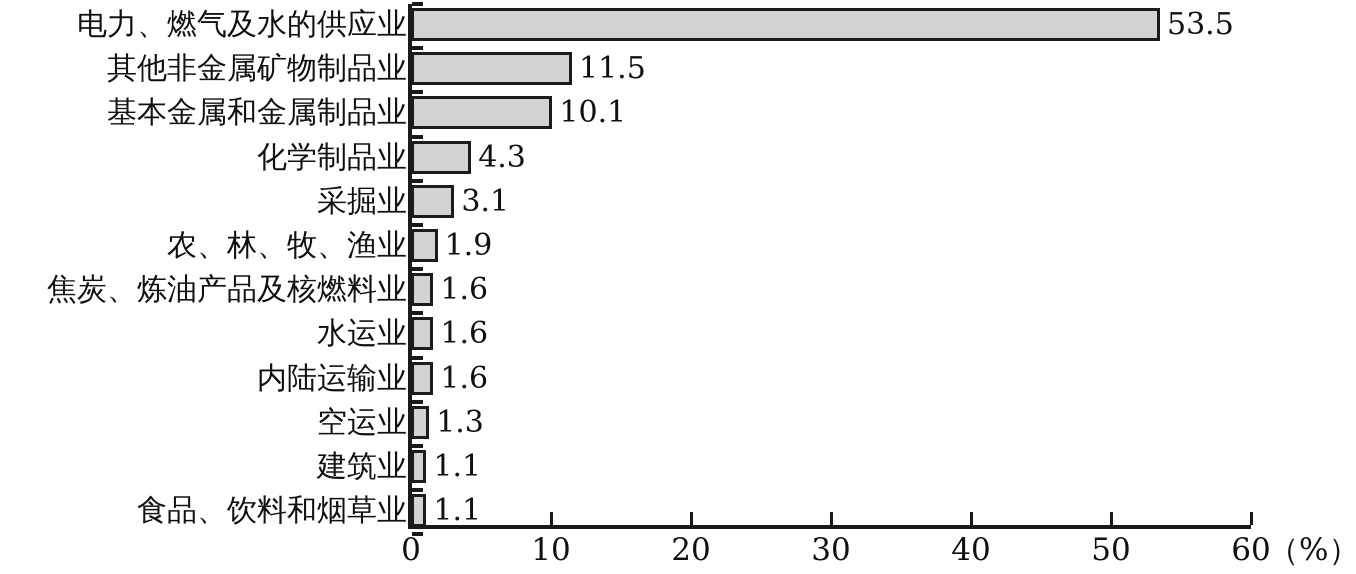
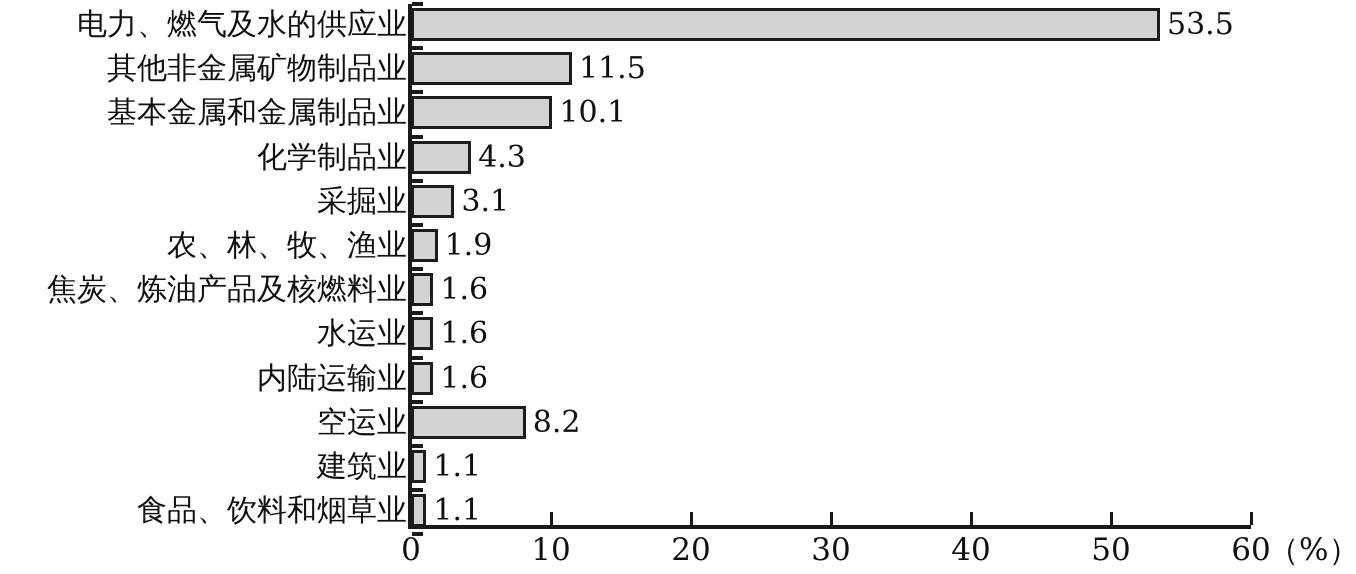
空运业: 1.3 -> 8.2
